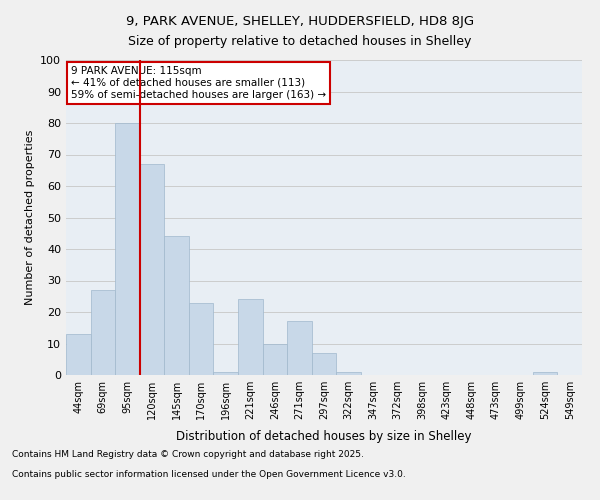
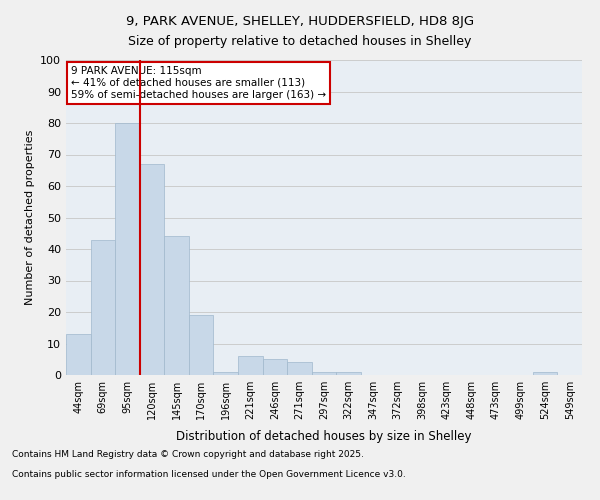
69sqm: 27 -> 43
170sqm: 23 -> 19
221sqm: 24 -> 6
246sqm: 10 -> 5
271sqm: 17 -> 4
297sqm: 7 -> 1
